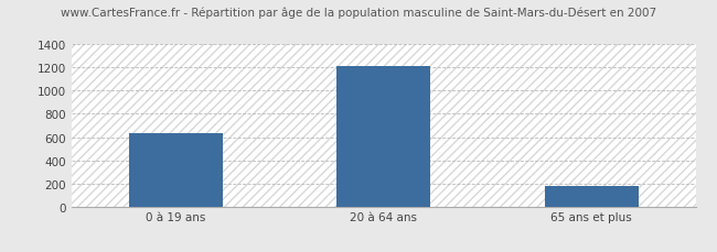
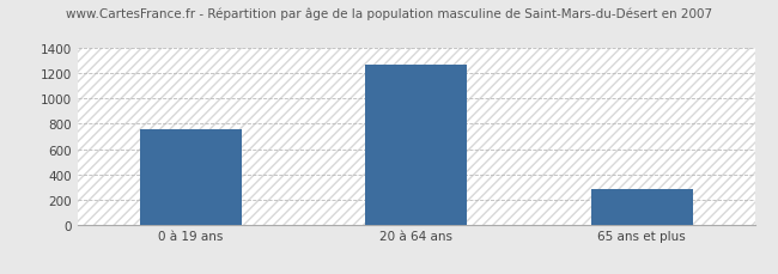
0 à 19 ans: 640 -> 760
20 à 64 ans: 1210 -> 1270
65 ans et plus: 180 -> 280
